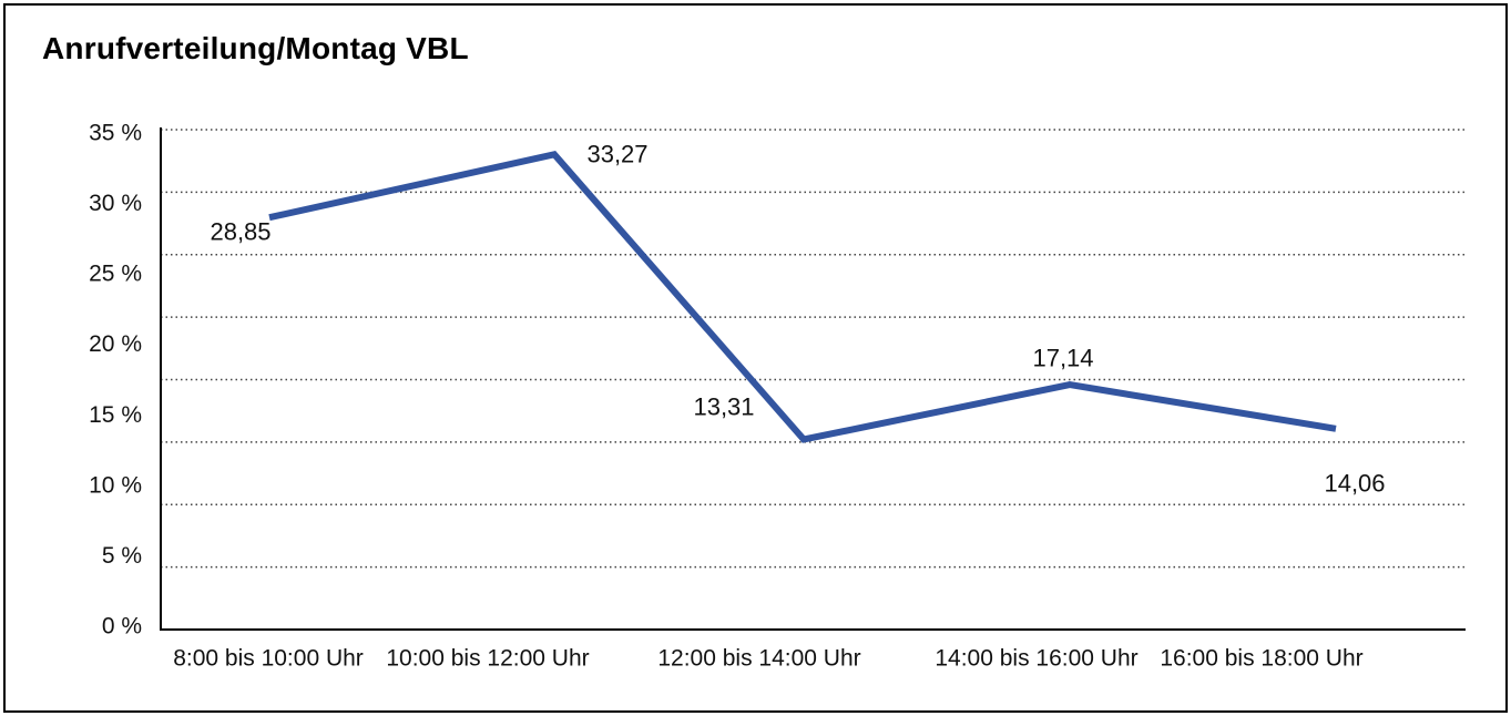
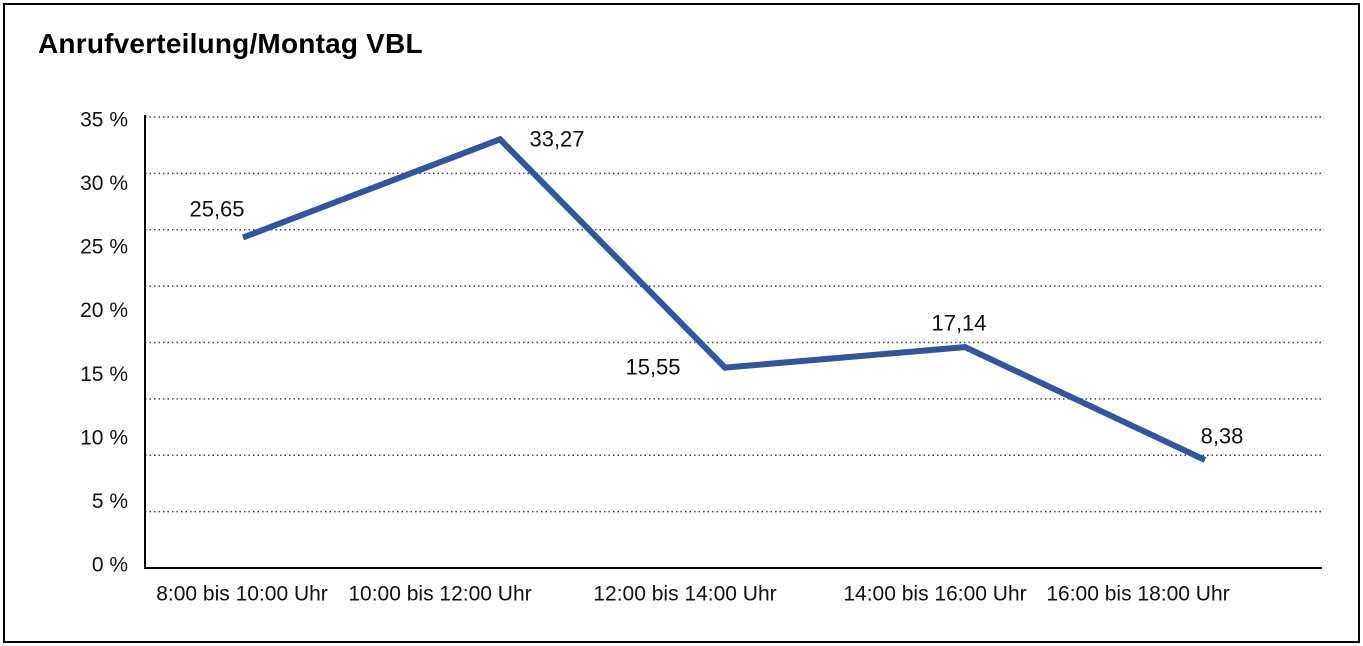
8:00 bis 10:00 Uhr: 28,85 -> 25,65
12:00 bis 14:00 Uhr: 13,31 -> 15,55
16:00 bis 18:00 Uhr: 14,06 -> 8,38
